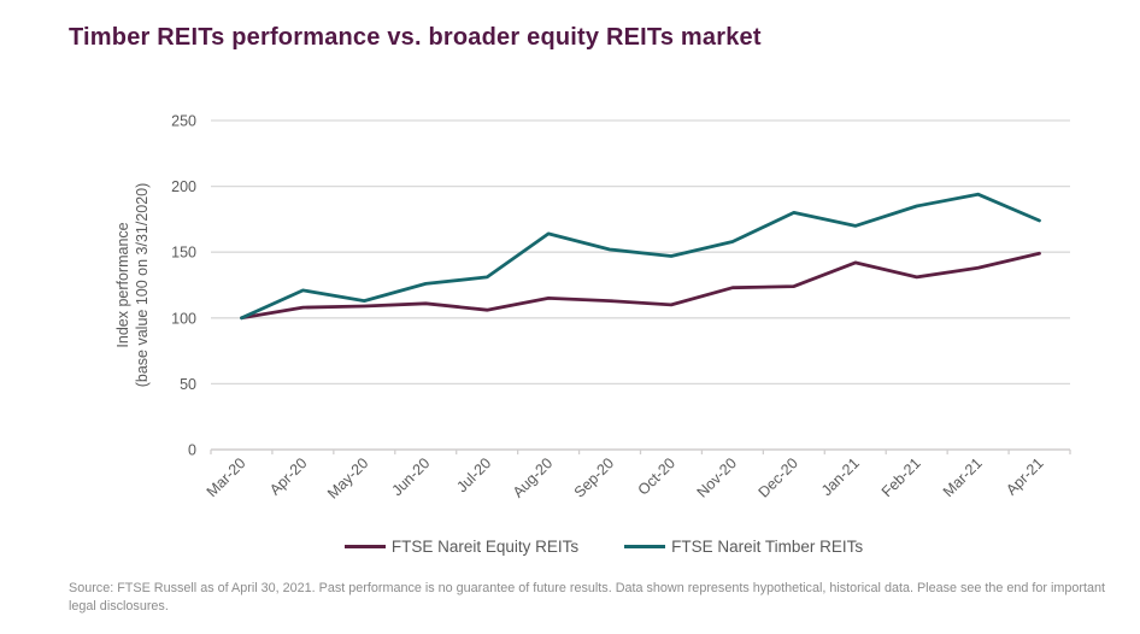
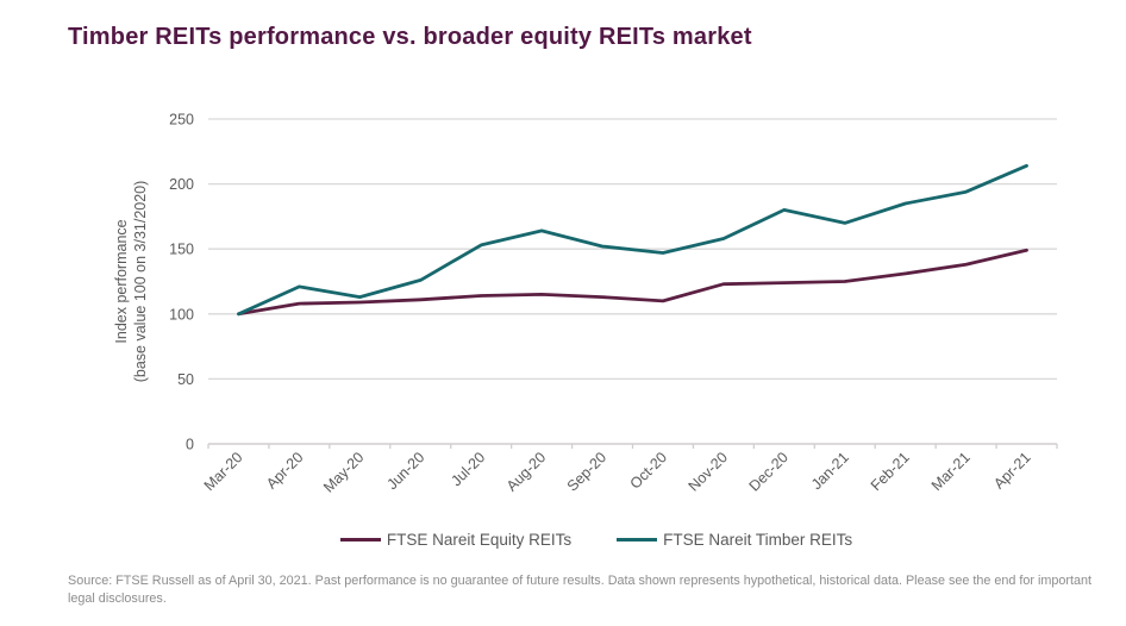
FTSE Nareit Equity REITs/Jul-20: 106 -> 114
FTSE Nareit Timber REITs/Jul-20: 131 -> 153
FTSE Nareit Equity REITs/Jan-21: 142 -> 125
FTSE Nareit Timber REITs/Apr-21: 174 -> 214
